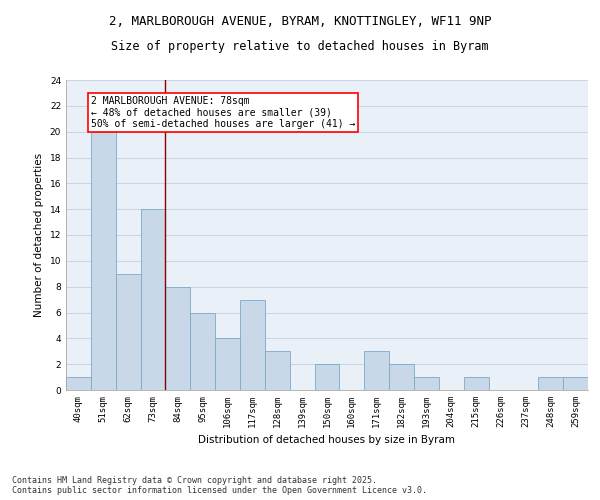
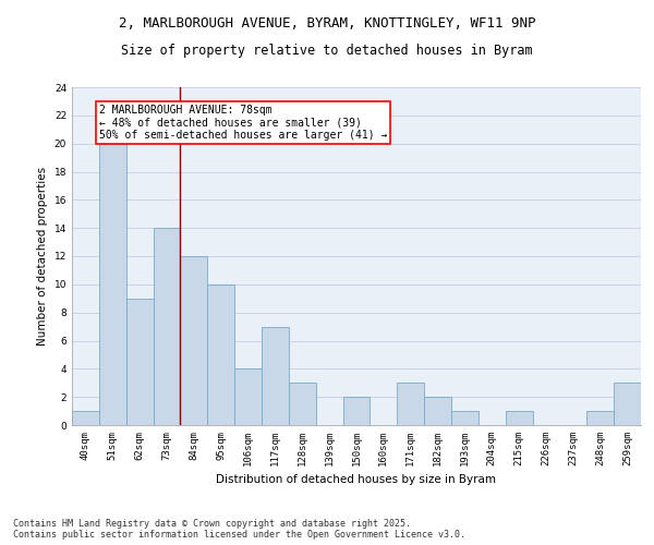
84sqm: 8 -> 12
95sqm: 6 -> 10
259sqm: 1 -> 3
